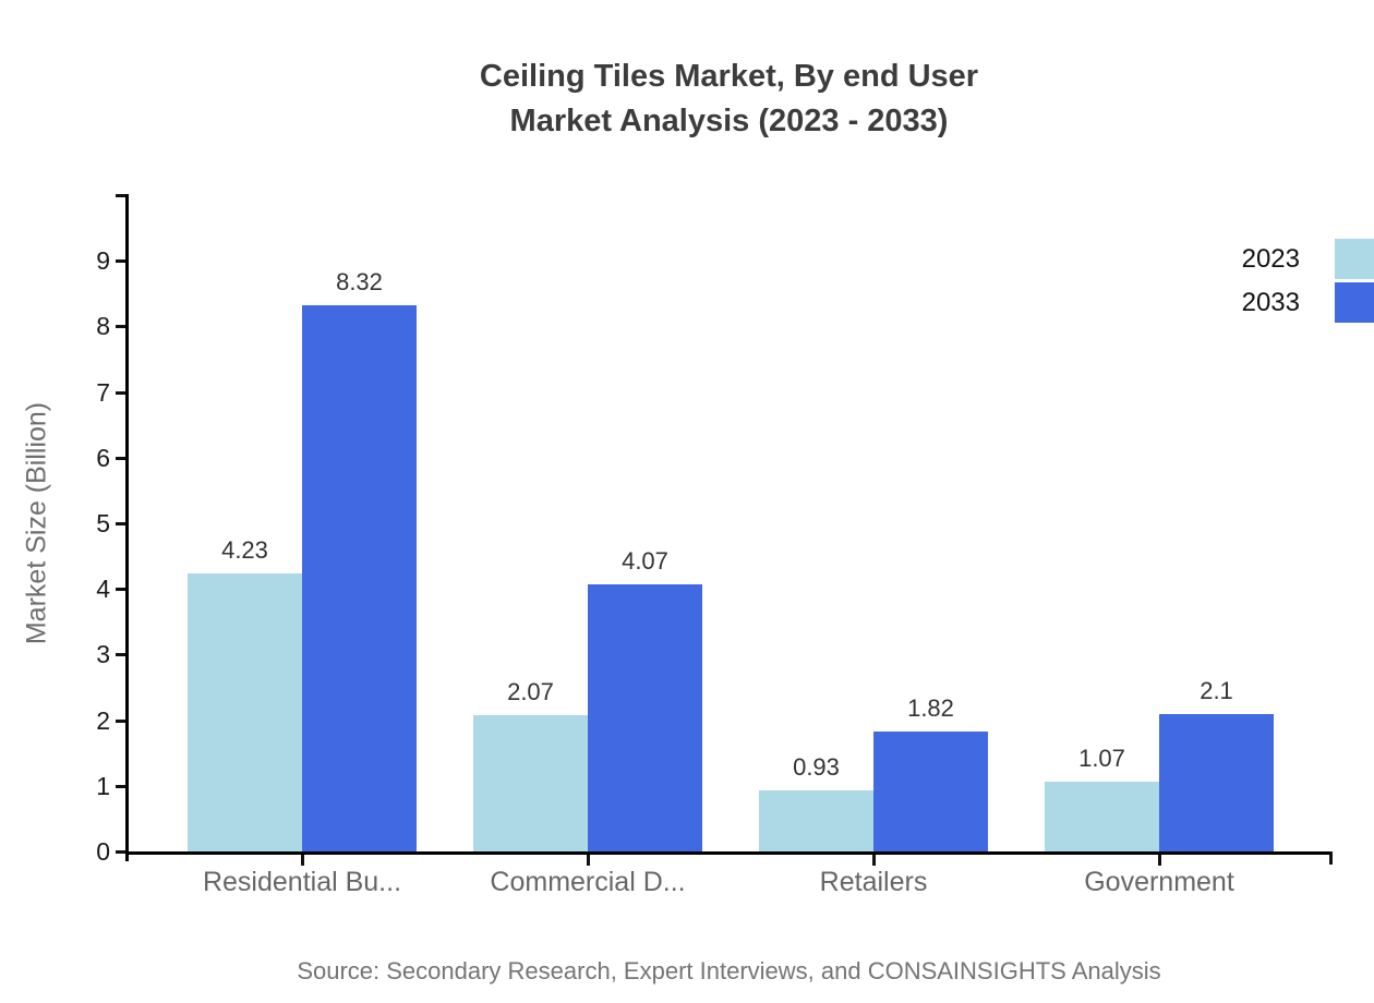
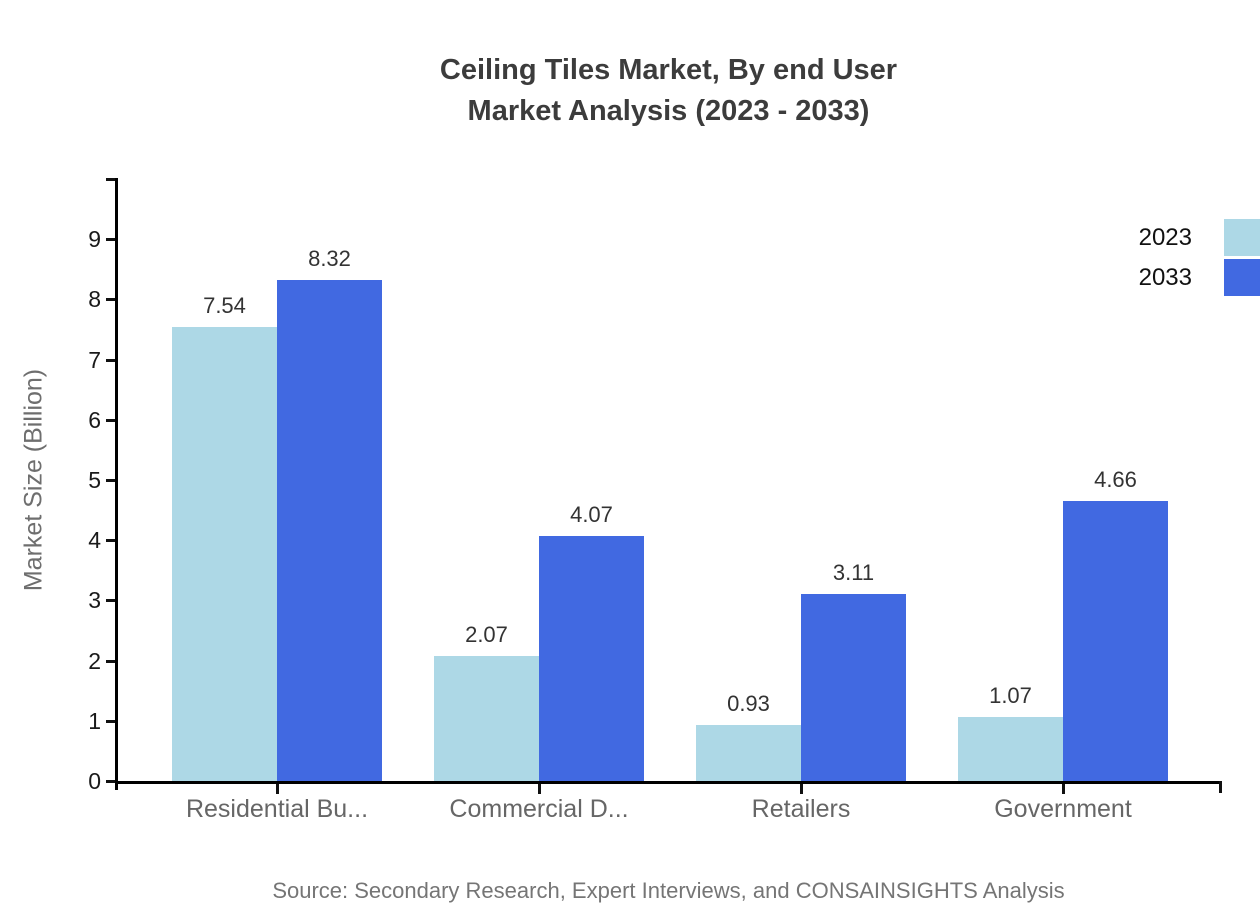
2023/Residential Bu...: 4.23 -> 7.54
2033/Retailers: 1.82 -> 3.11
2033/Government: 2.1 -> 4.66
